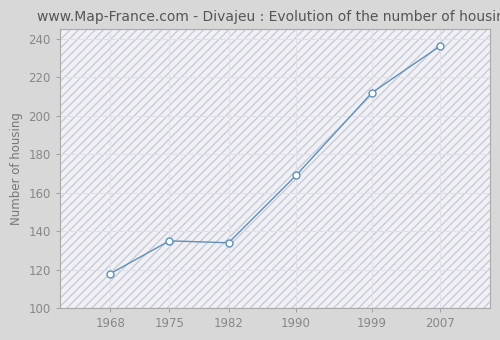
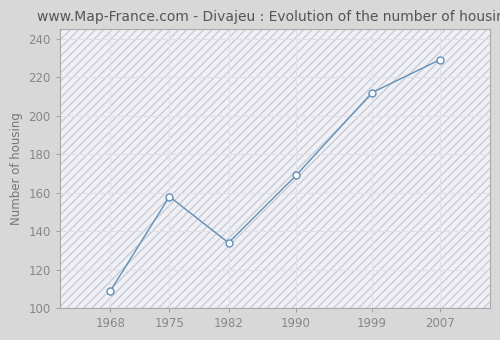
1968: 118 -> 109
1975: 135 -> 158
2007: 236 -> 229
